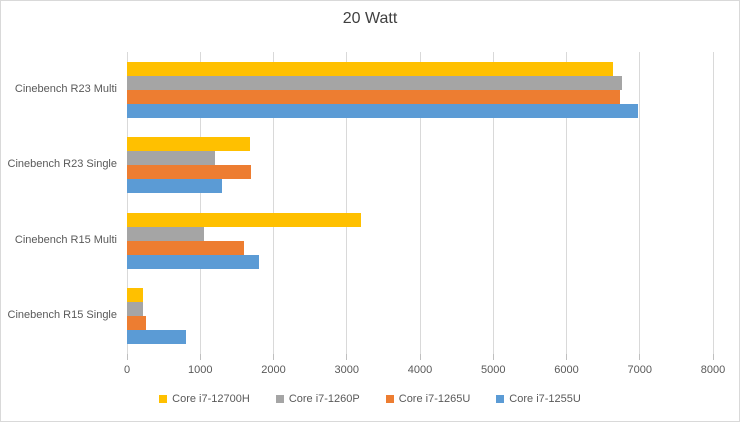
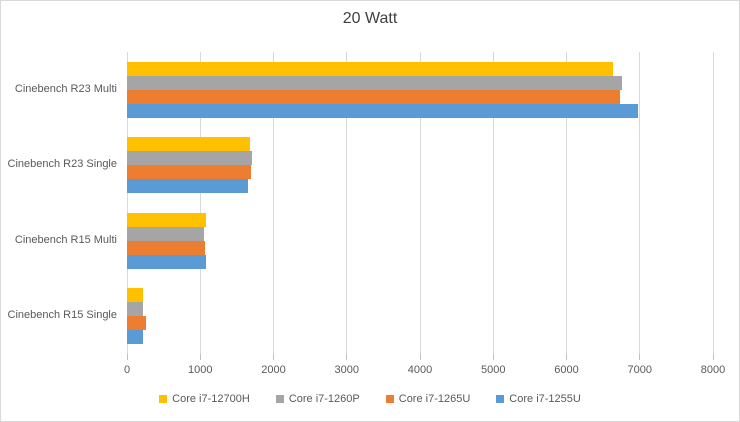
Core i7-1260P/Cinebench R23 Single: 1200 -> 1700
Core i7-1255U/Cinebench R23 Single: 1300 -> 1700
Core i7-12700H/Cinebench R15 Multi: 3200 -> 1100
Core i7-1265U/Cinebench R15 Multi: 1600 -> 1100
Core i7-1255U/Cinebench R15 Multi: 1800 -> 1100
Core i7-1255U/Cinebench R15 Single: 800 -> 200
